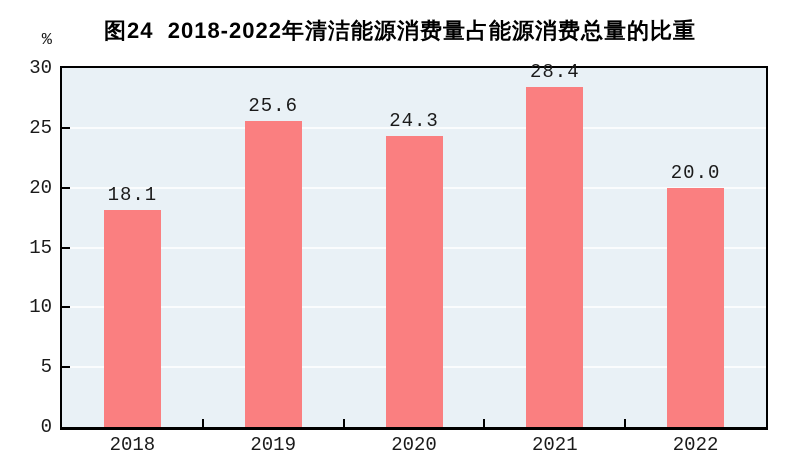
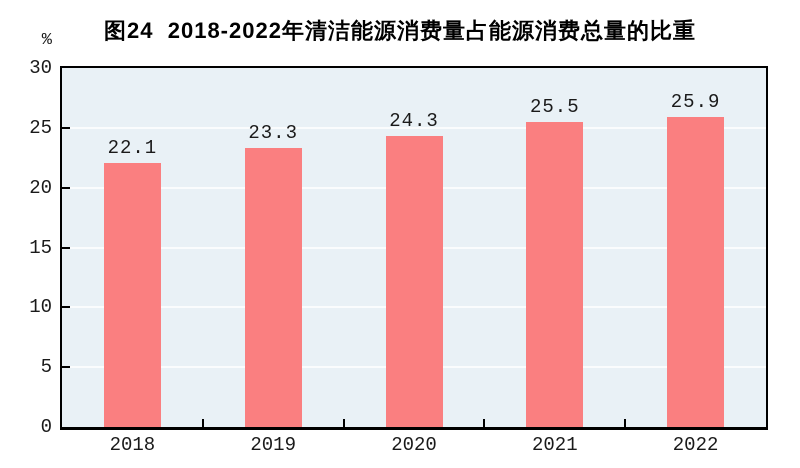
2018: 18.1 -> 22.1
2019: 25.6 -> 23.3
2021: 28.4 -> 25.5
2022: 20.0 -> 25.9
